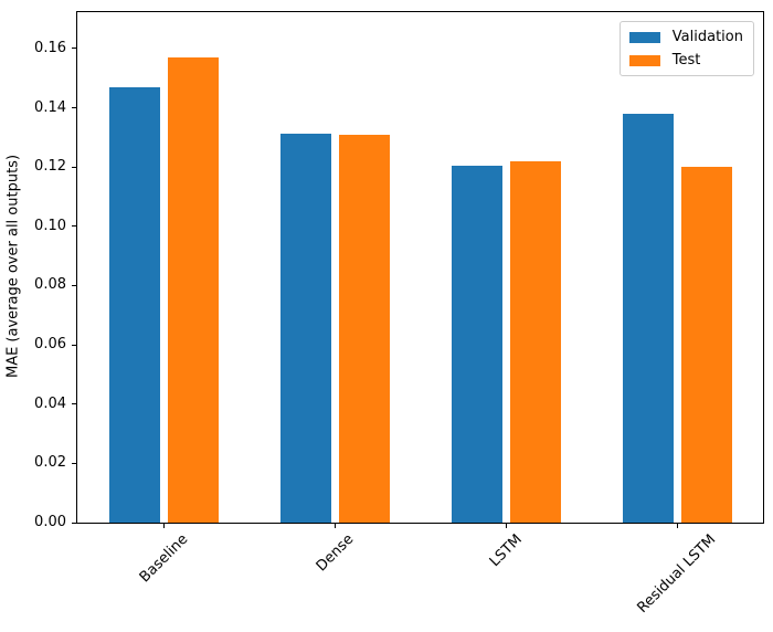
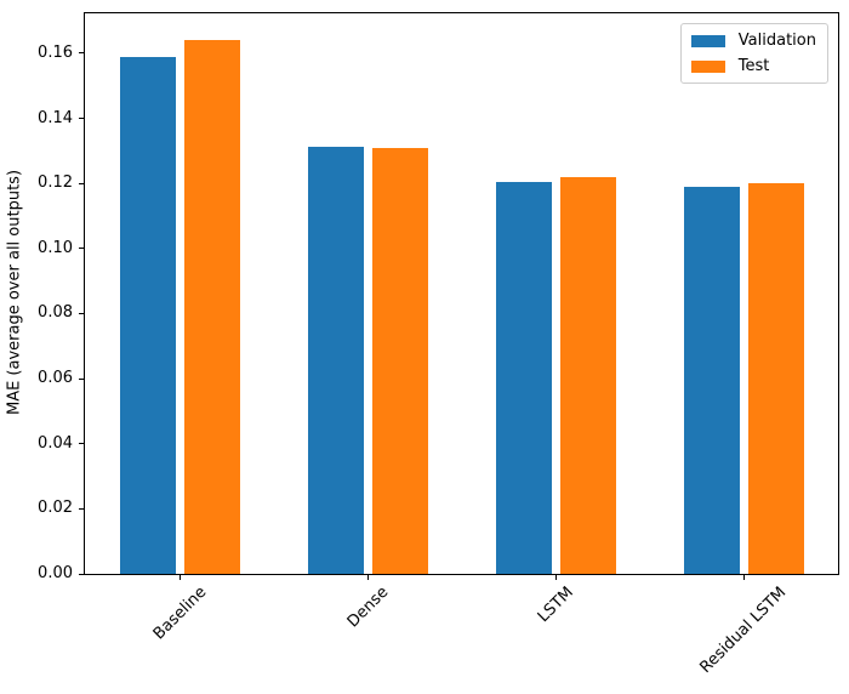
Validation/Baseline: 0.147 -> 0.159
Test/Baseline: 0.157 -> 0.164
Validation/Residual LSTM: 0.138 -> 0.119
